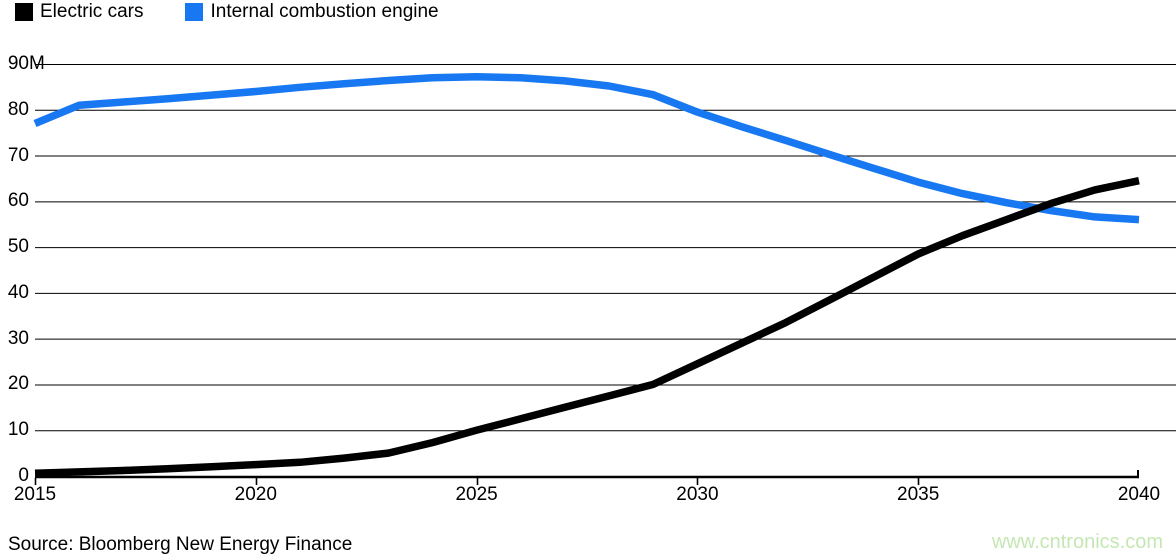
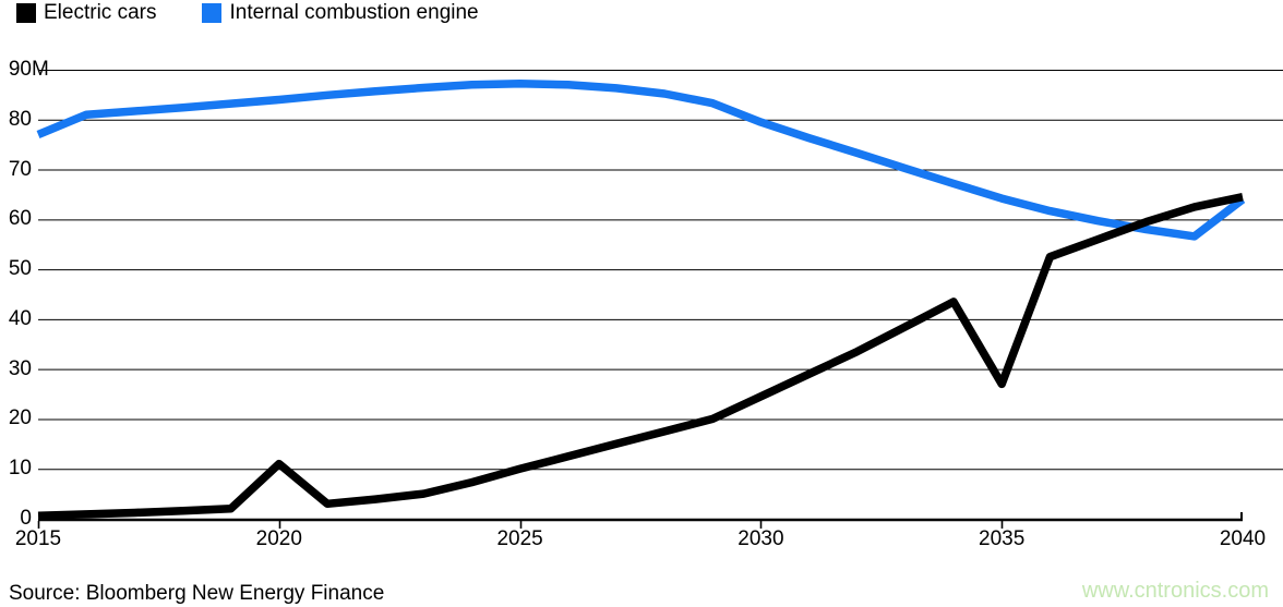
Electric cars/2020: 2 -> 11
Electric cars/2035: 48 -> 27
Internal combustion engine/2040: 56 -> 64
